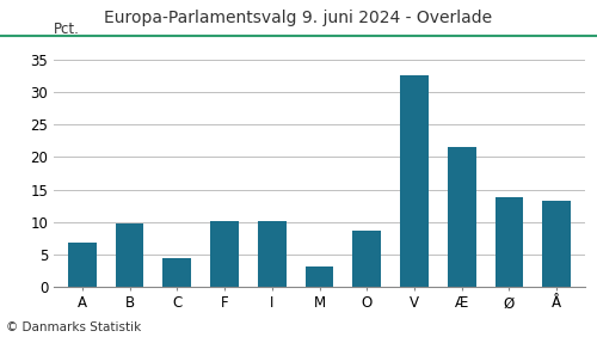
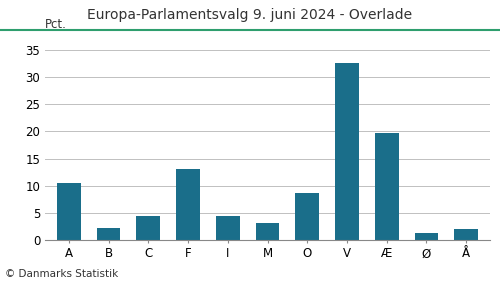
A: 6.8 -> 10.5
B: 9.8 -> 2.1
F: 10.2 -> 13.0
I: 10.2 -> 4.3
Æ: 21.6 -> 19.8
Ø: 13.8 -> 1.2
Å: 13.2 -> 1.9
